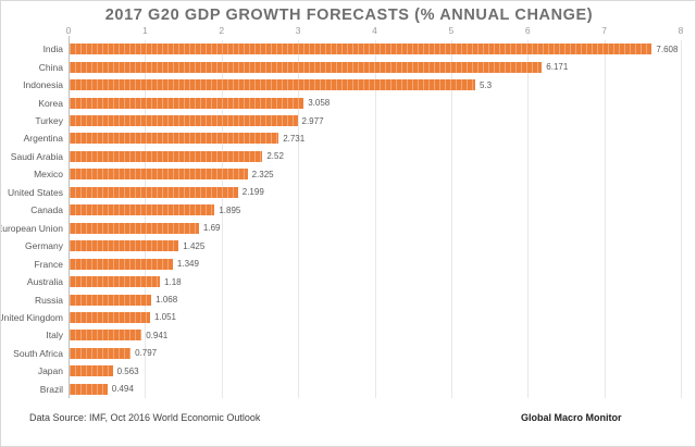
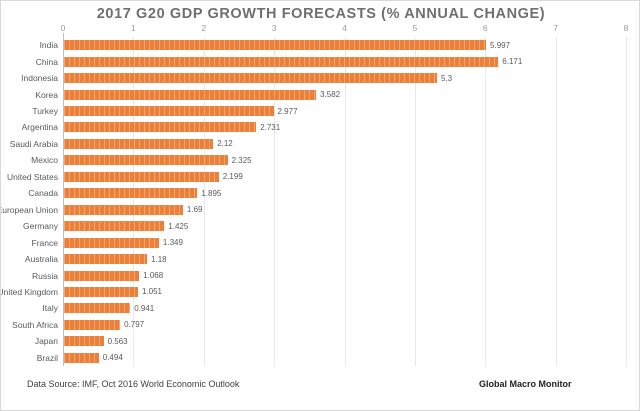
India: 7.608 -> 5.997
Korea: 3.058 -> 3.582
Saudi Arabia: 2.52 -> 2.12
